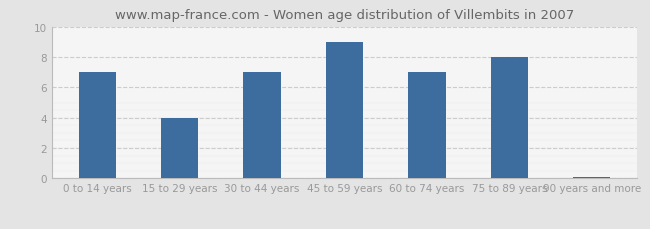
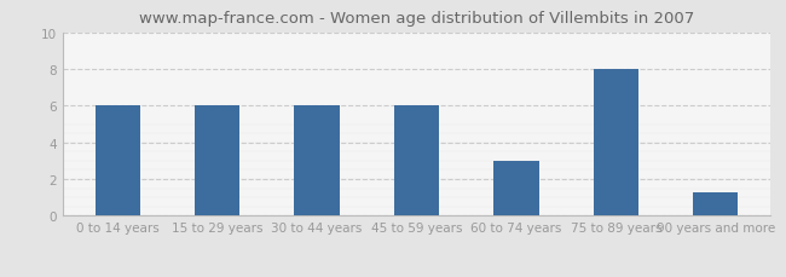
0 to 14 years: 7.0 -> 6.0
15 to 29 years: 4.0 -> 6.0
30 to 44 years: 7.0 -> 6.0
45 to 59 years: 9.0 -> 6.0
60 to 74 years: 7.0 -> 3.0
90 years and more: 0.1 -> 1.3
